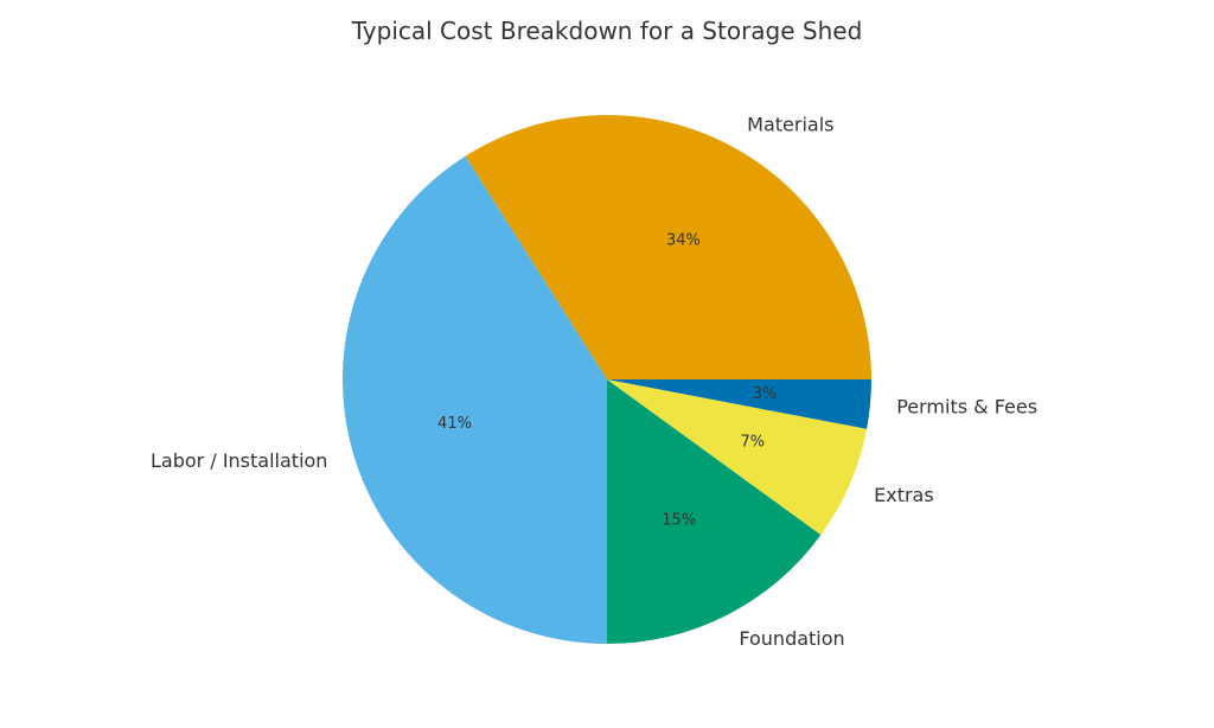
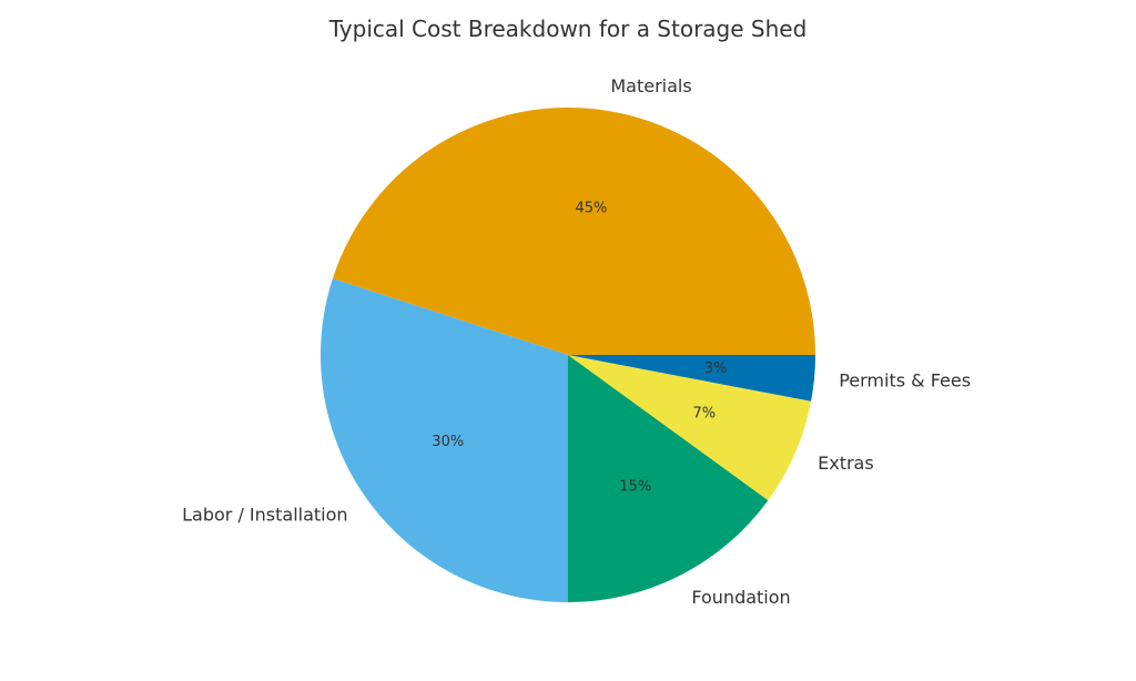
Materials: 34% -> 45%
Labor / Installation: 41% -> 30%
